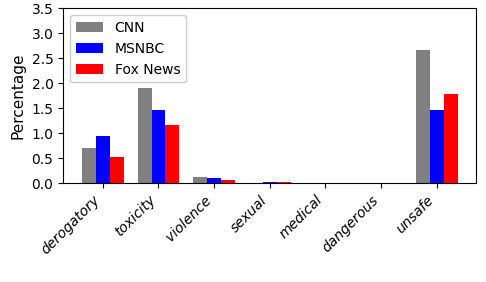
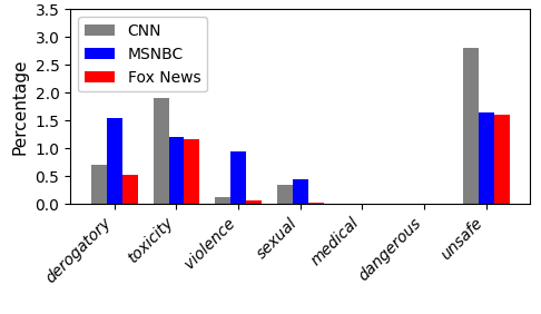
MSNBC/derogatory: 0.95 -> 1.55
MSNBC/toxicity: 1.46 -> 1.20
MSNBC/violence: 0.10 -> 0.95
CNN/sexual: 0.01 -> 0.35
MSNBC/sexual: 0.03 -> 0.45
CNN/unsafe: 2.67 -> 2.80
MSNBC/unsafe: 1.47 -> 1.65
Fox News/unsafe: 1.78 -> 1.60
